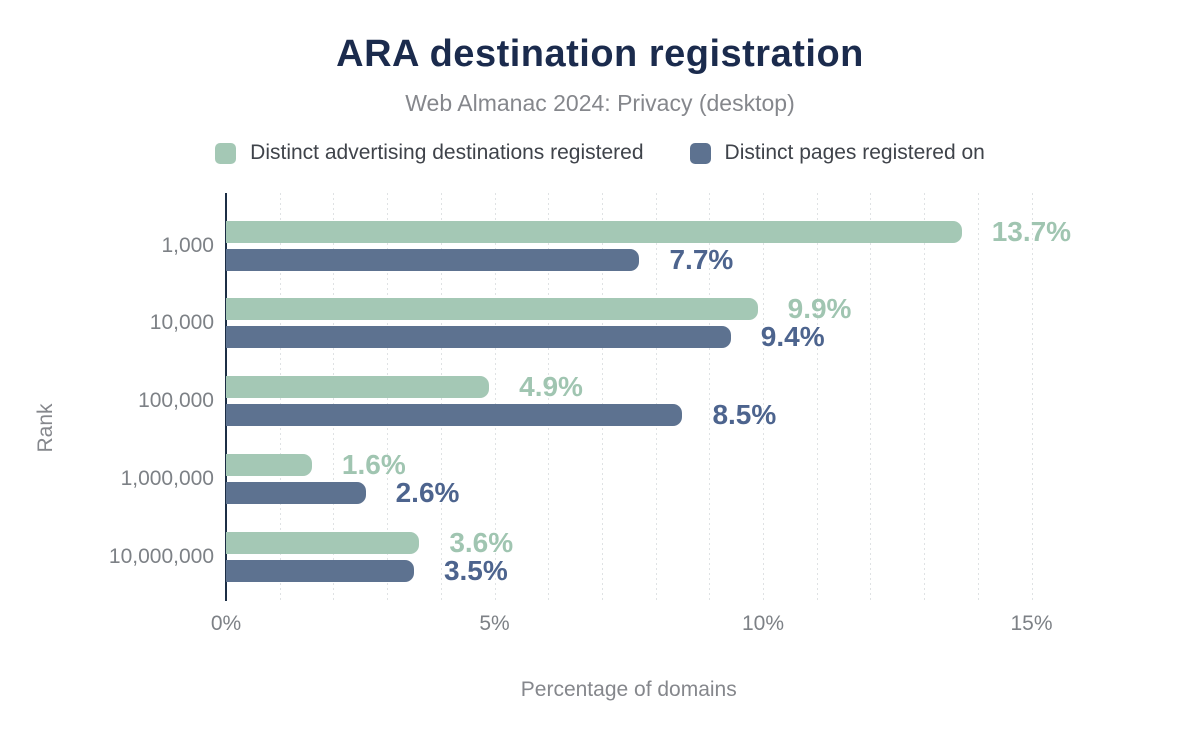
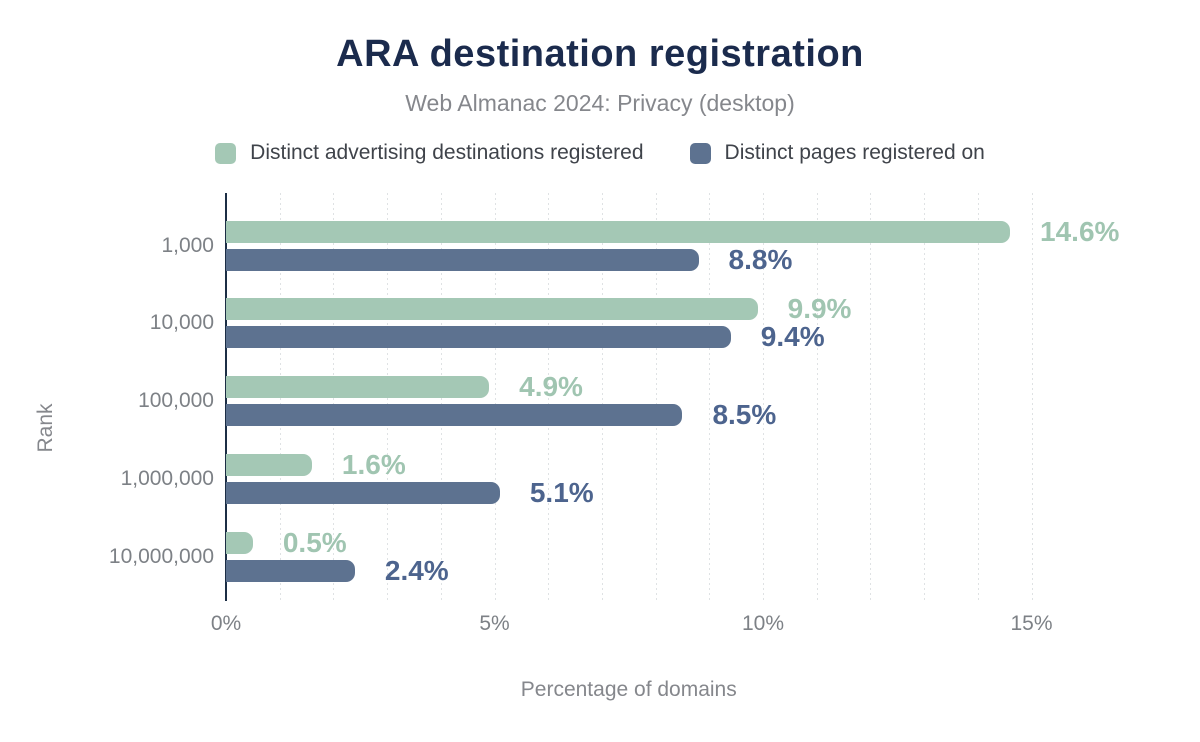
Distinct advertising destinations registered/1,000: 13.7% -> 14.6%
Distinct pages registered on/1,000: 7.7% -> 8.8%
Distinct pages registered on/1,000,000: 2.6% -> 5.1%
Distinct advertising destinations registered/10,000,000: 3.6% -> 0.5%
Distinct pages registered on/10,000,000: 3.5% -> 2.4%
